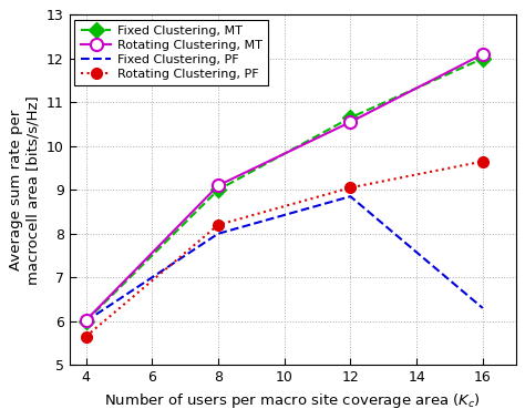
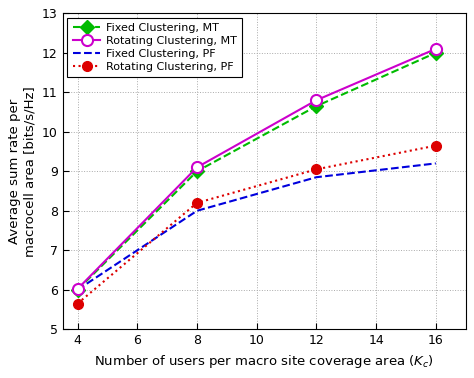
Rotating Clustering, MT/12: 10.55 -> 10.80
Fixed Clustering, PF/16: 6.30 -> 9.20
